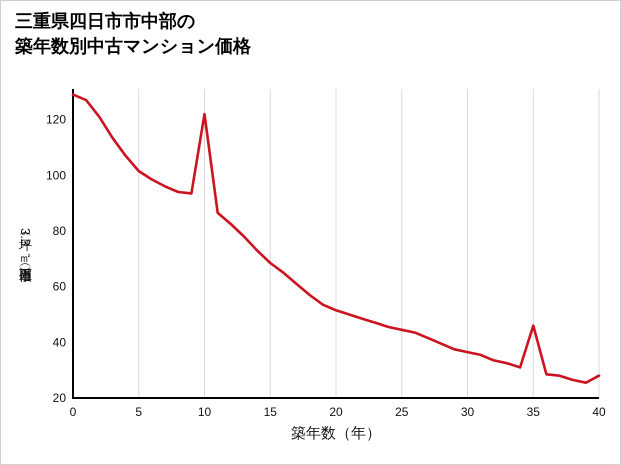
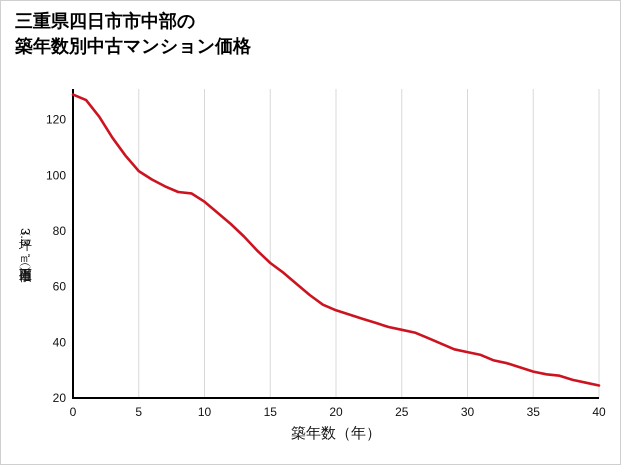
10: 122 -> 90
35: 46 -> 30
40: 28 -> 24
